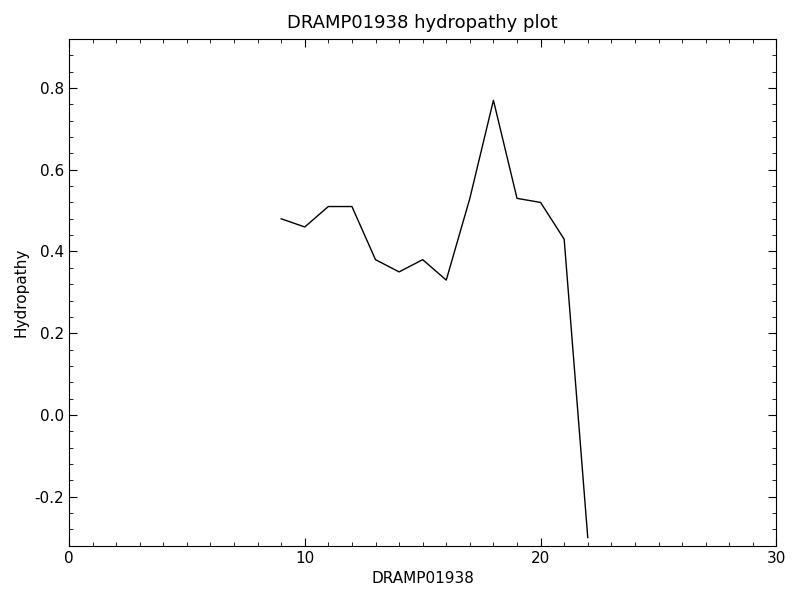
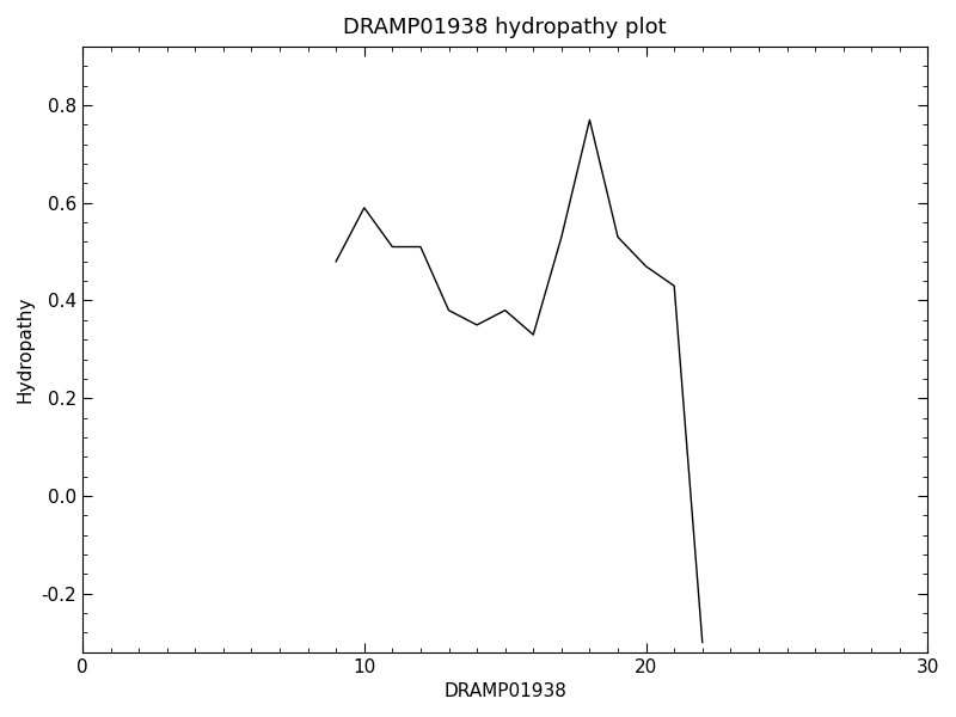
10: 0.46 -> 0.59
20: 0.52 -> 0.47
